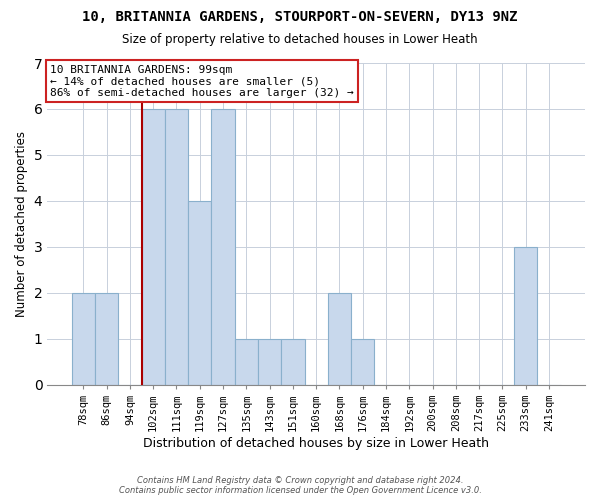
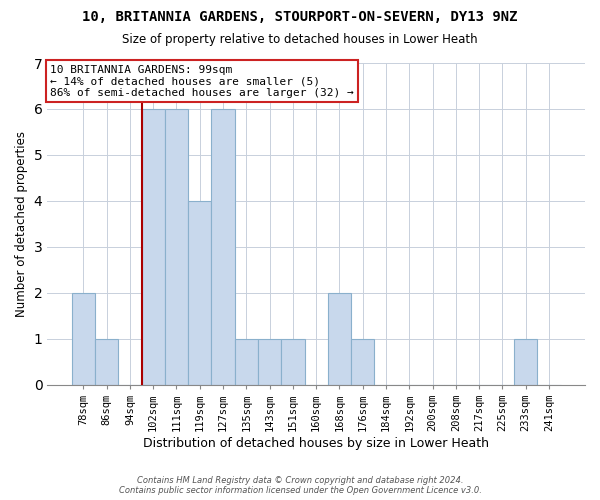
86sqm: 2 -> 1
233sqm: 3 -> 1
